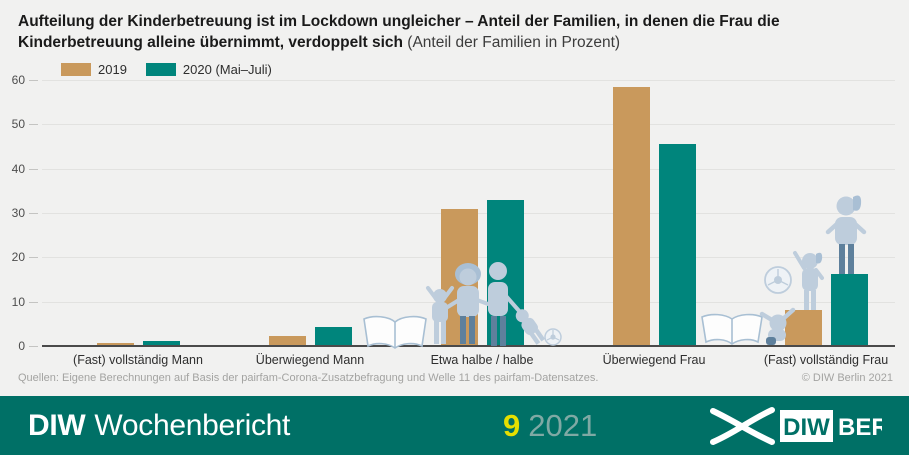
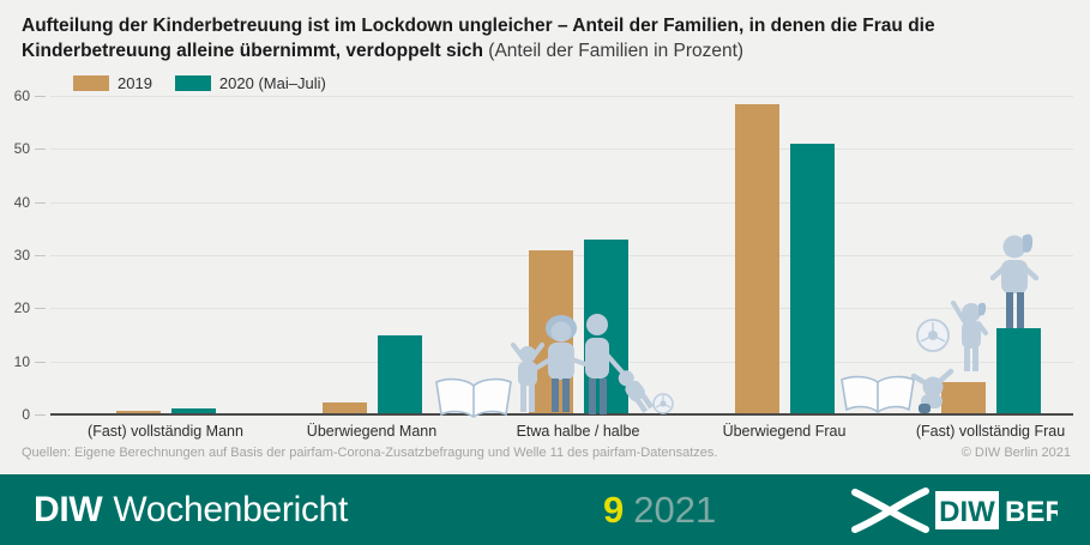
2020 (Mai–Juli)/Überwiegend Mann: 4 -> 15
2020 (Mai–Juli)/Überwiegend Frau: 46 -> 51
2019/(Fast) vollständig Frau: 8 -> 6
